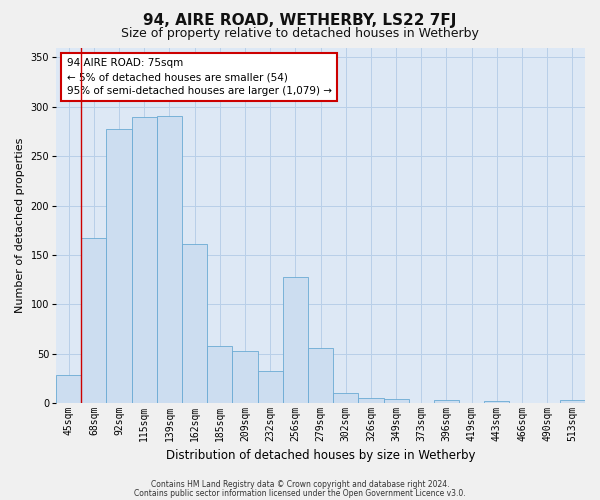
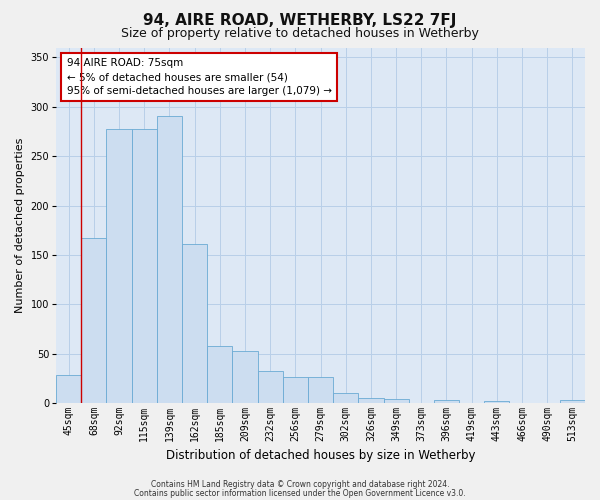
115sqm: 290 -> 278
256sqm: 128 -> 26
279sqm: 56 -> 26
